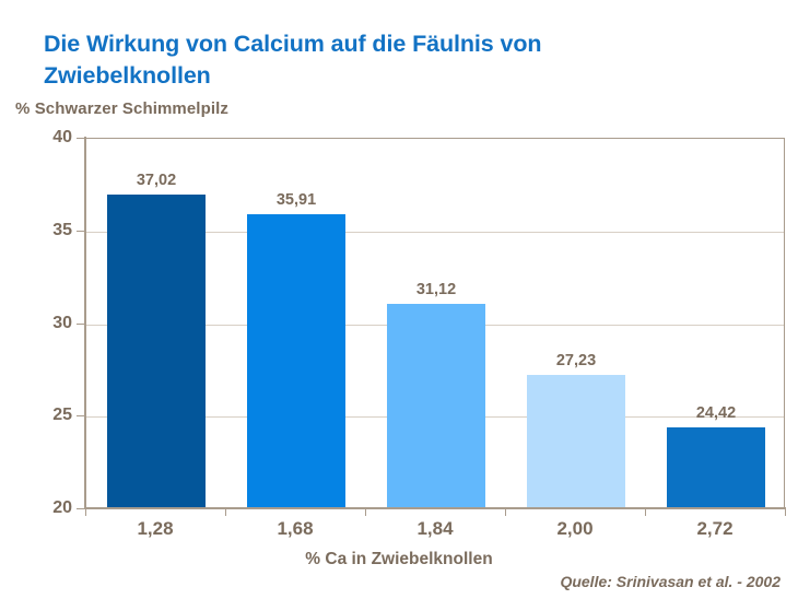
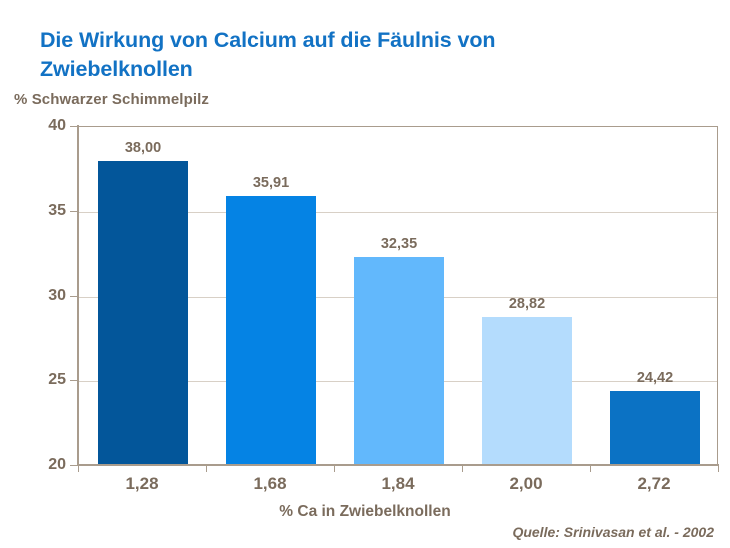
1,28: 37,02 -> 38,00
1,84: 31,12 -> 32,35
2,00: 27,23 -> 28,82
